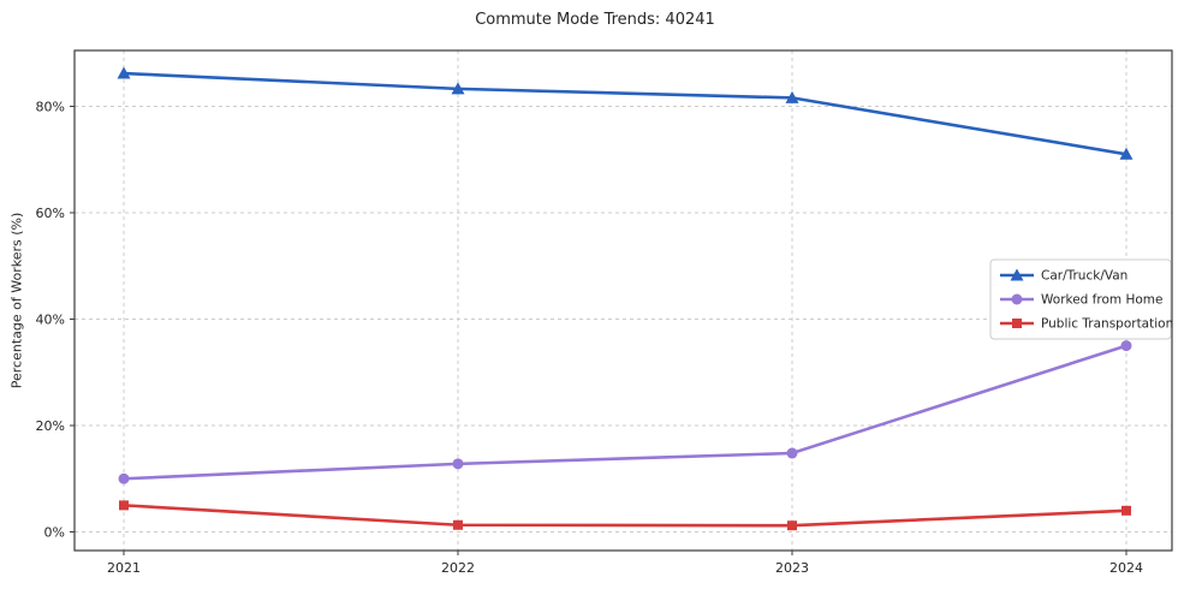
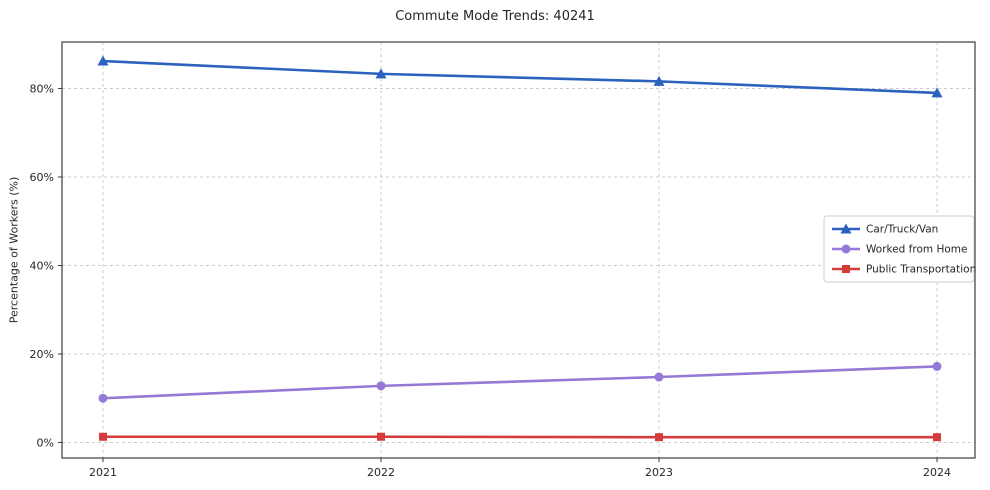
Public Transportation/2021: 5% -> 1%
Car/Truck/Van/2024: 71% -> 79%
Worked from Home/2024: 35% -> 17%
Public Transportation/2024: 4% -> 1%
